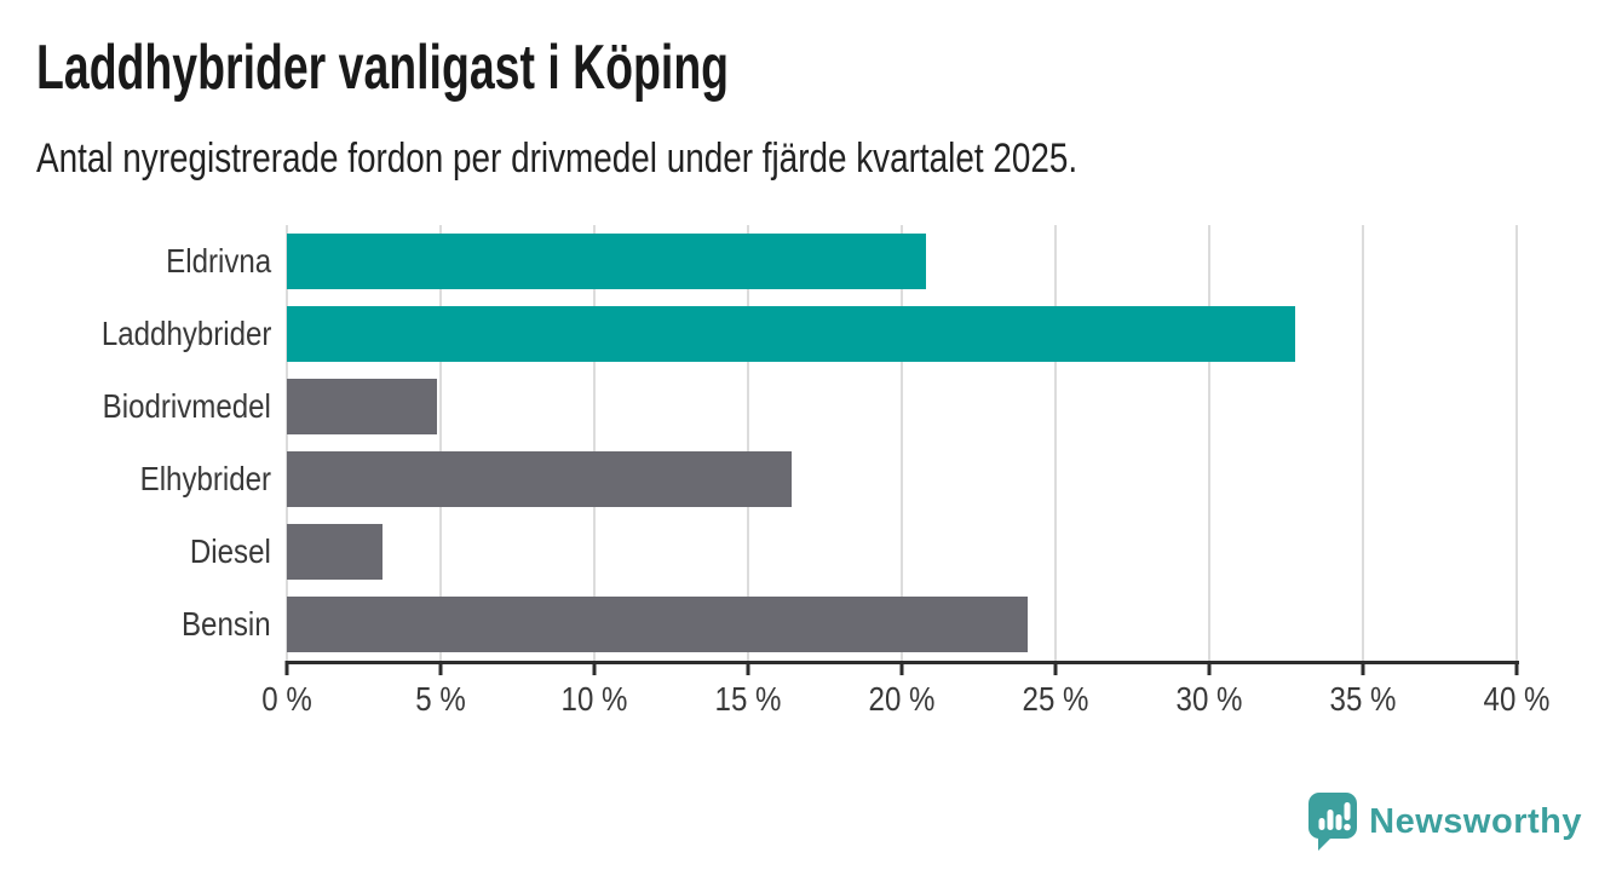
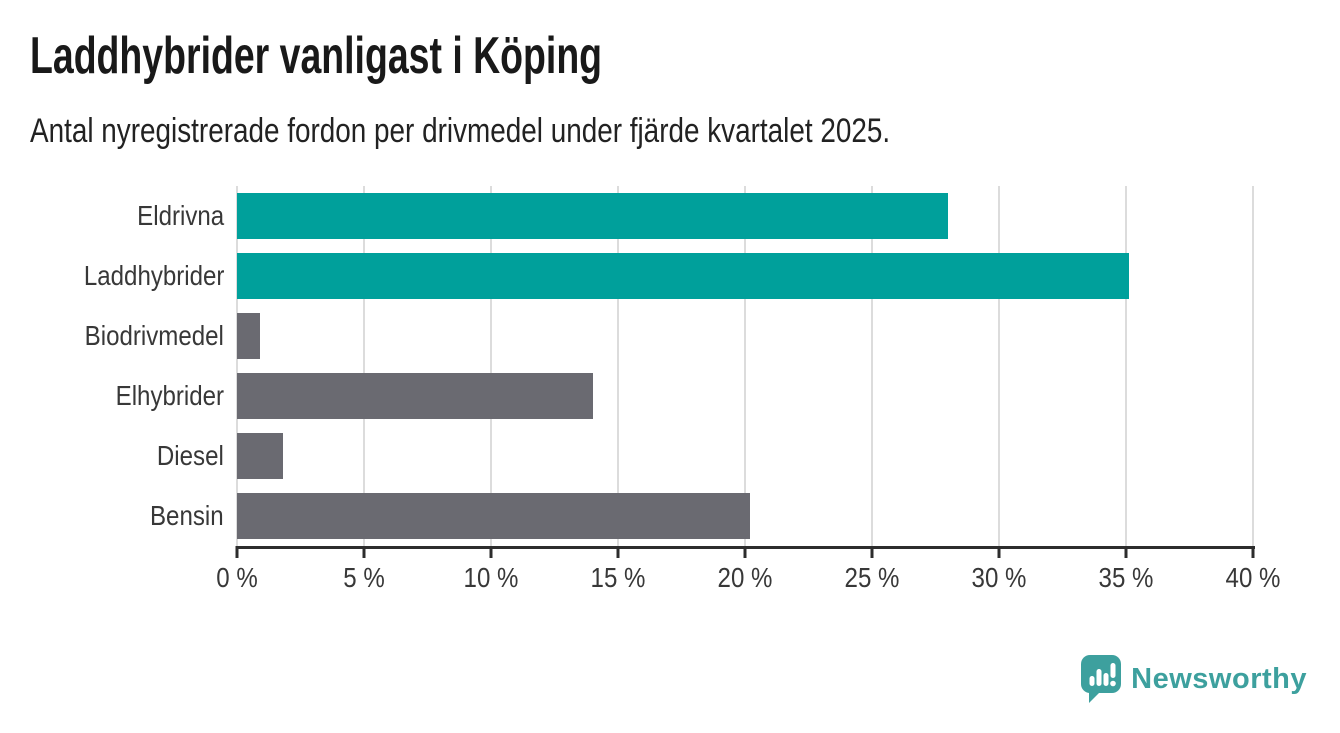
Eldrivna: 20.8% -> 28.0%
Laddhybrider: 32.8% -> 35.1%
Biodrivmedel: 4.9% -> 0.9%
Elhybrider: 16.4% -> 14.0%
Diesel: 3.1% -> 1.8%
Bensin: 24.1% -> 20.2%
